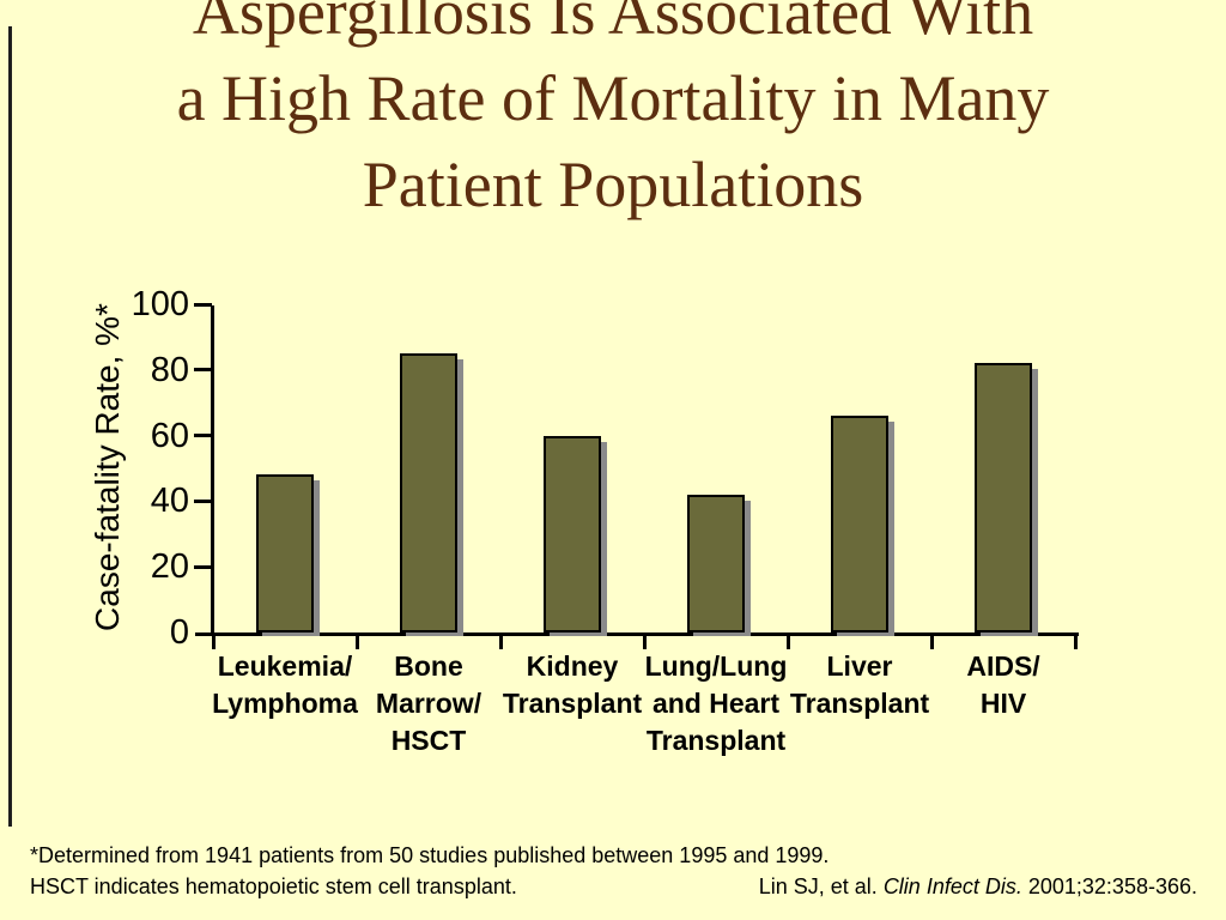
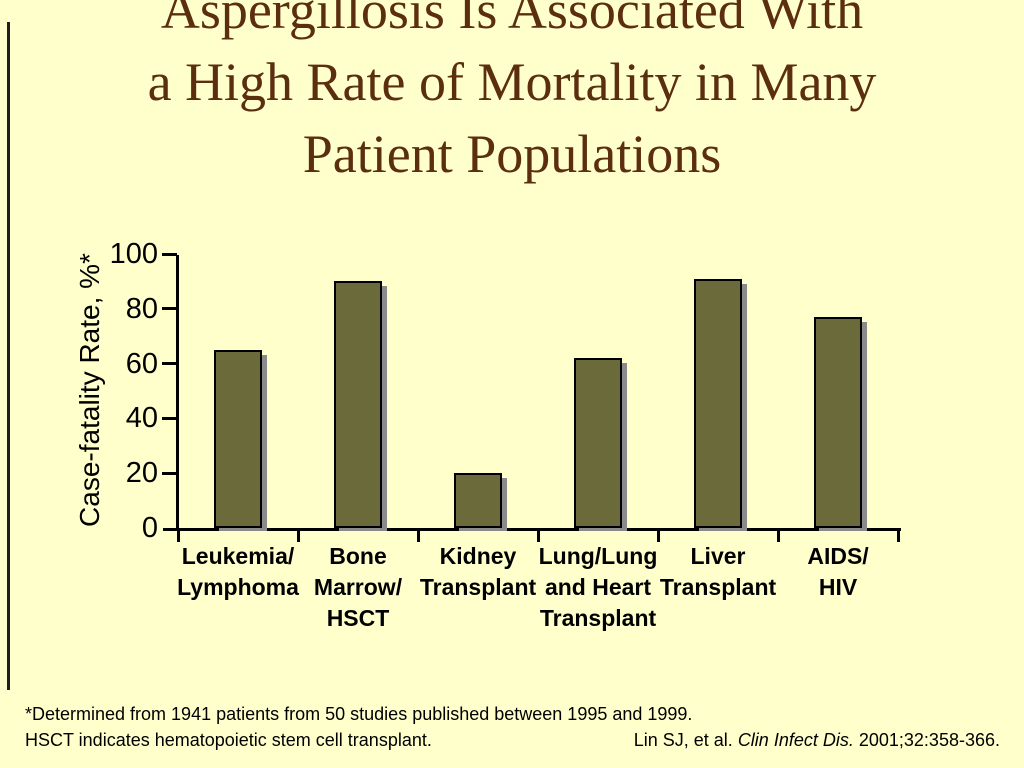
Leukemia/Lymphoma: 48 -> 65
Bone Marrow/HSCT: 85 -> 90
Kidney Transplant: 60 -> 20
Lung/Lung and Heart Transplant: 42 -> 62
Liver Transplant: 66 -> 91
AIDS/HIV: 82 -> 77
